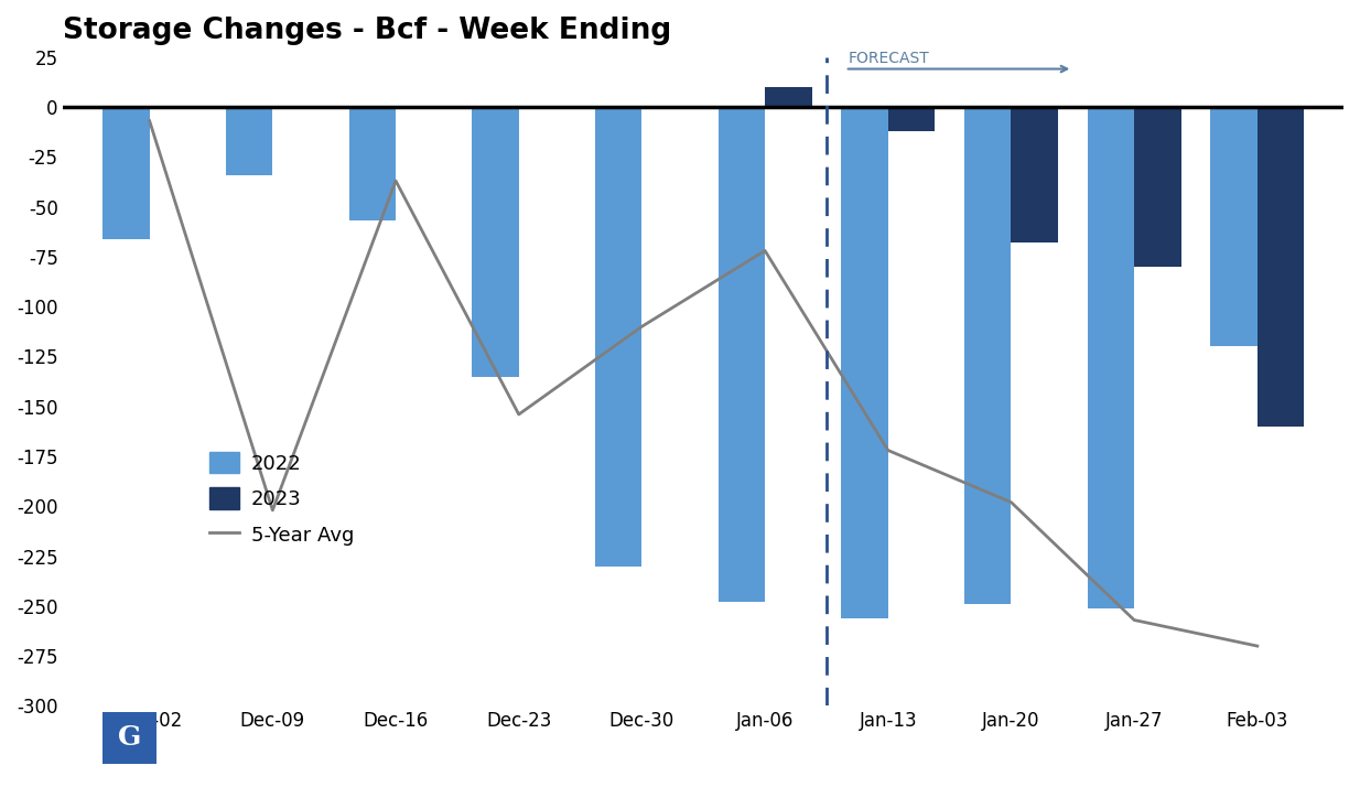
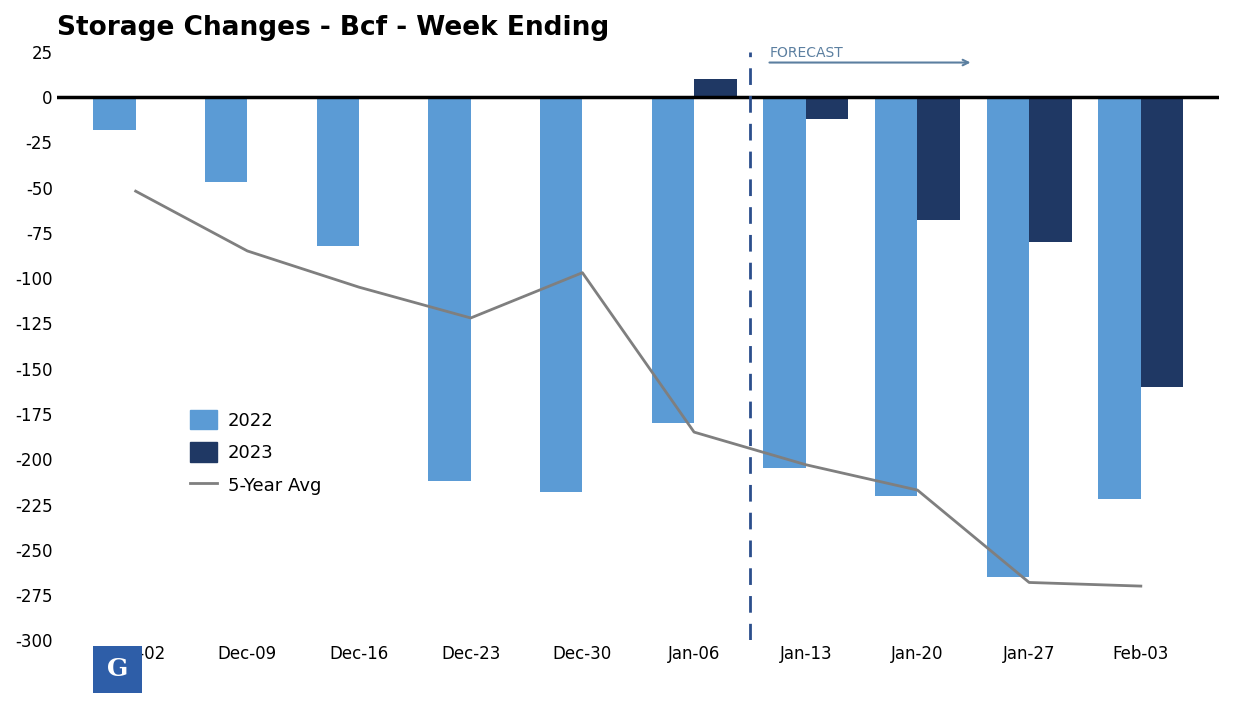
2022/Dec-02: -66 -> -18
5-Year Avg/Dec-02: -7 -> -52
2022/Dec-09: -34 -> -47
5-Year Avg/Dec-09: -202 -> -85
2022/Dec-16: -57 -> -82
5-Year Avg/Dec-16: -37 -> -105
2022/Dec-23: -135 -> -212
5-Year Avg/Dec-23: -154 -> -122
2022/Dec-30: -230 -> -218
5-Year Avg/Dec-30: -110 -> -97
2022/Jan-06: -248 -> -180
5-Year Avg/Jan-06: -72 -> -185
2022/Jan-13: -256 -> -205
5-Year Avg/Jan-13: -172 -> -203
2022/Jan-20: -249 -> -220
5-Year Avg/Jan-20: -198 -> -217
2022/Jan-27: -251 -> -265
5-Year Avg/Jan-27: -257 -> -268
2022/Feb-03: -120 -> -222
